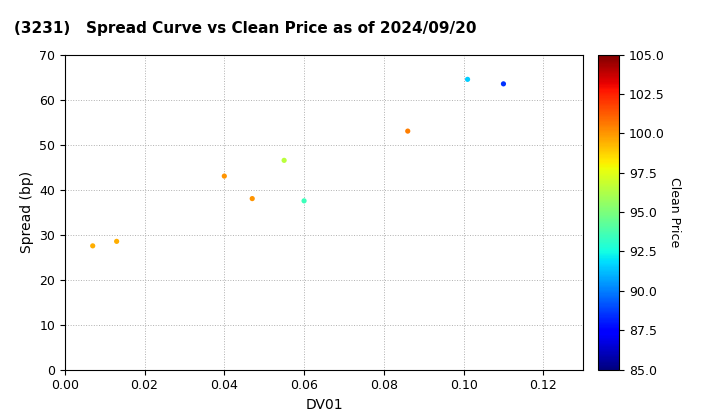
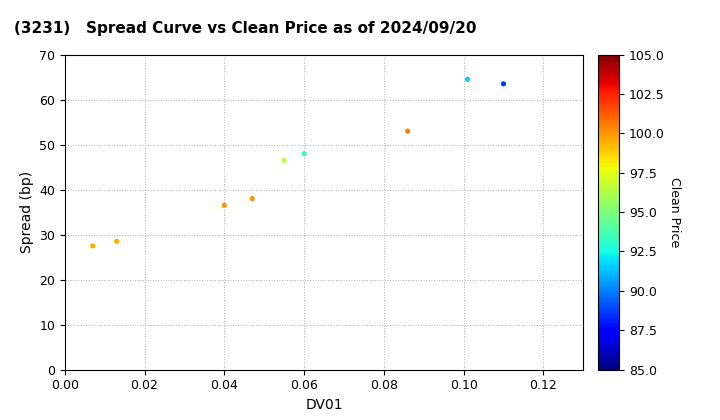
0.04: 43.0 -> 36.5
0.06: 37.5 -> 48.0
